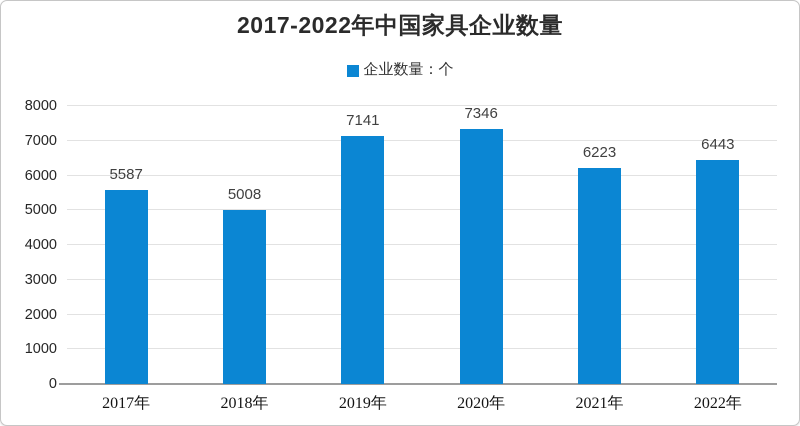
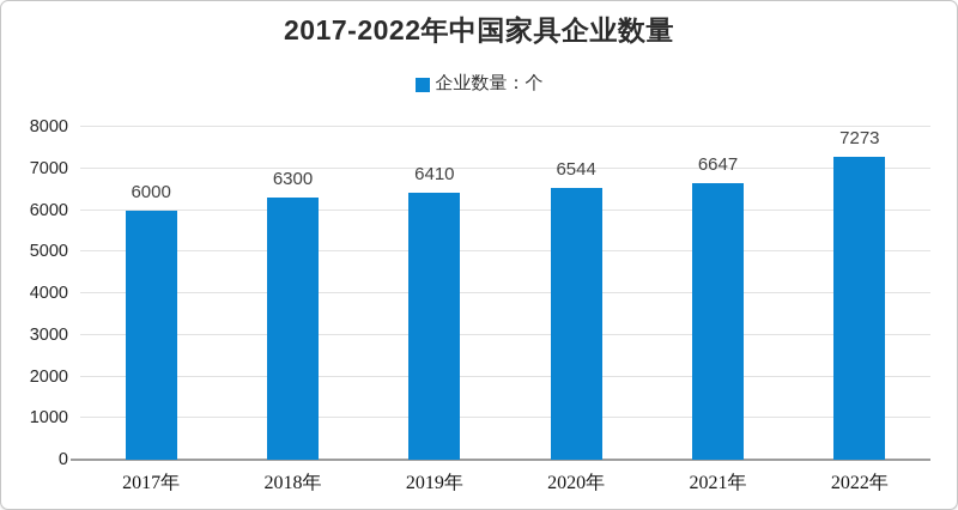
2017年: 5587 -> 6000
2018年: 5008 -> 6300
2019年: 7141 -> 6410
2020年: 7346 -> 6544
2021年: 6223 -> 6647
2022年: 6443 -> 7273
